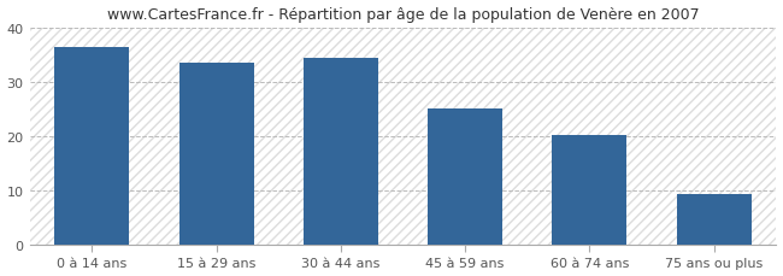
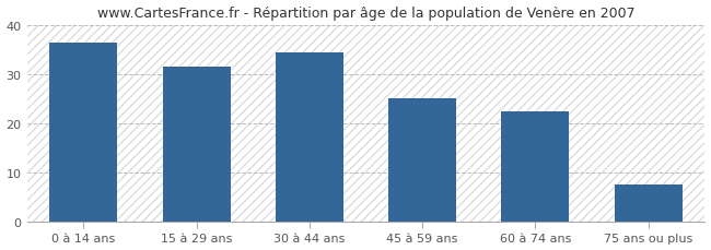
15 à 29 ans: 33.5 -> 31.5
60 à 74 ans: 20.2 -> 22.5
75 ans ou plus: 9.3 -> 7.5
